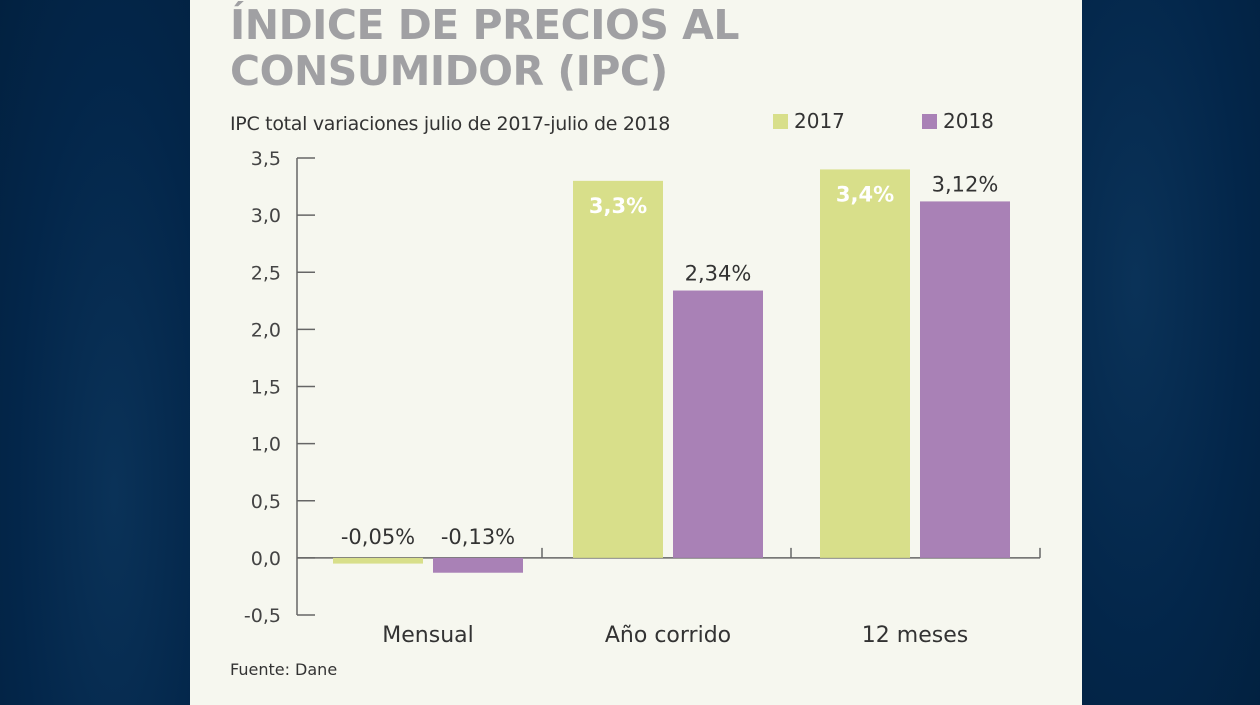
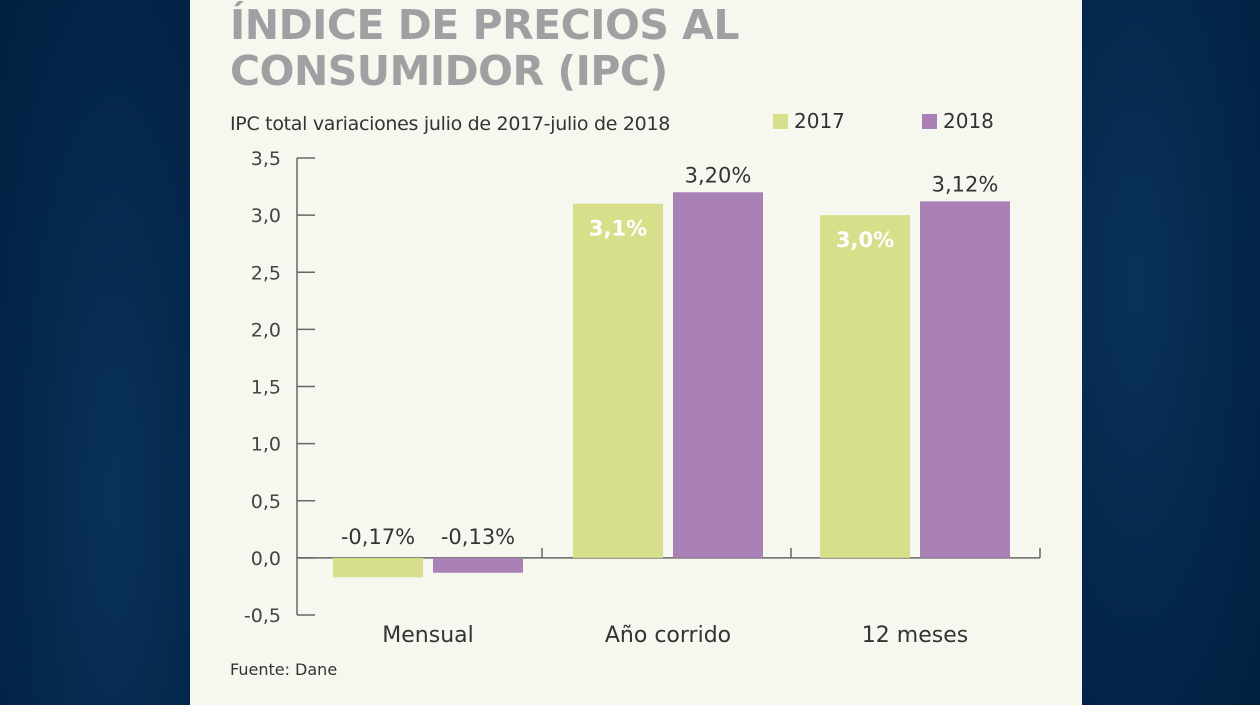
2017/Mensual: -0,05% -> -0,17%
2017/Año corrido: 3,3% -> 3,1%
2018/Año corrido: 2,34% -> 3,20%
2017/12 meses: 3,4% -> 3,0%
